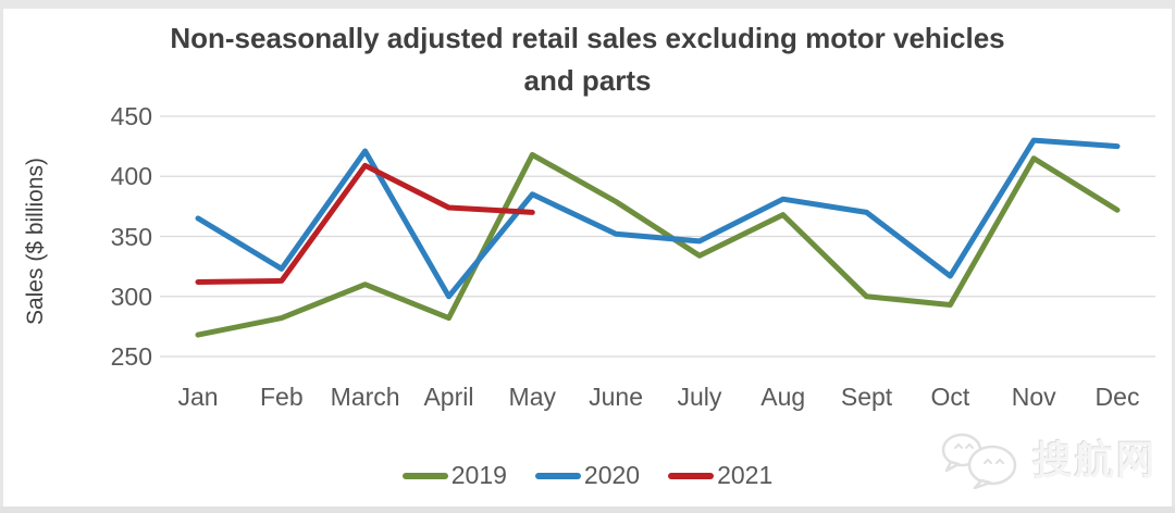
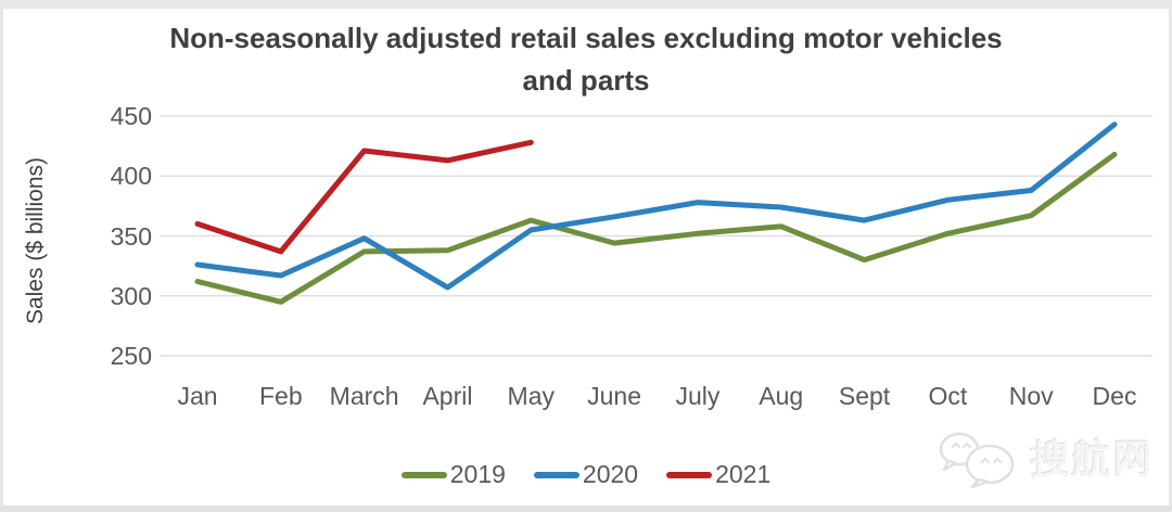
2019/Jan: 268 -> 312
2020/Jan: 365 -> 326
2021/Jan: 312 -> 360
2019/Feb: 282 -> 295
2020/Feb: 323 -> 317
2021/Feb: 313 -> 337
2019/March: 310 -> 337
2020/March: 421 -> 348
2021/March: 409 -> 421
2019/April: 282 -> 338
2020/April: 300 -> 307
2021/April: 374 -> 413
2019/May: 418 -> 363
2020/May: 385 -> 355
2021/May: 370 -> 428
2019/June: 379 -> 344
2020/June: 352 -> 366
2019/July: 334 -> 352
2020/July: 346 -> 378
2019/Aug: 368 -> 358
2020/Aug: 381 -> 374
2019/Sept: 300 -> 330
2020/Sept: 370 -> 363
2019/Oct: 293 -> 352
2020/Oct: 317 -> 380
2019/Nov: 415 -> 367
2020/Nov: 430 -> 388
2019/Dec: 372 -> 418
2020/Dec: 425 -> 443
